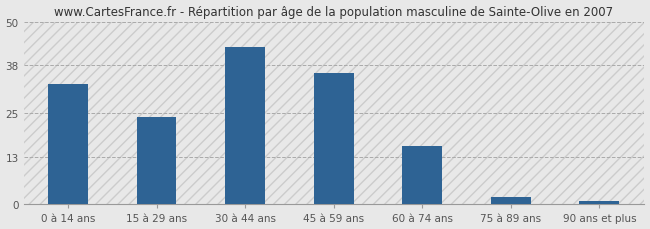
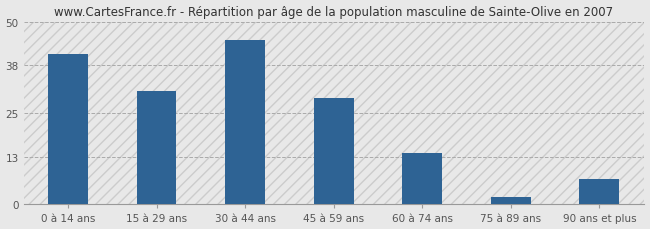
0 à 14 ans: 33 -> 41
15 à 29 ans: 24 -> 31
30 à 44 ans: 43 -> 45
45 à 59 ans: 36 -> 29
60 à 74 ans: 16 -> 14
90 ans et plus: 1 -> 7
